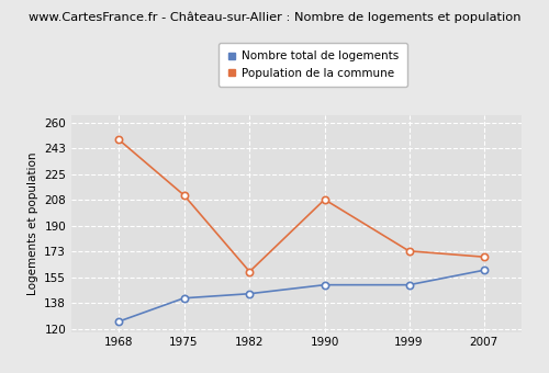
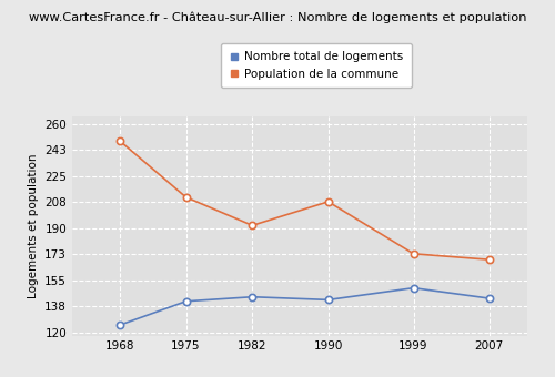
Population de la commune/1982: 159 -> 192
Nombre total de logements/1990: 150 -> 142
Nombre total de logements/2007: 160 -> 143
